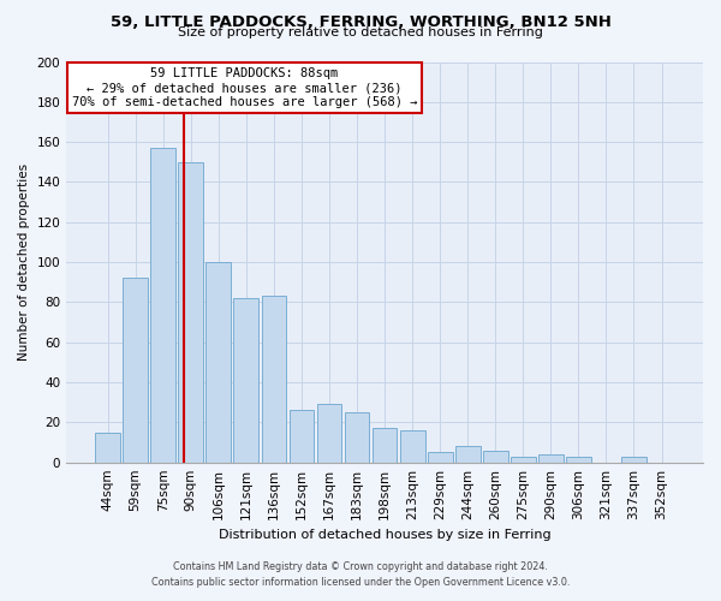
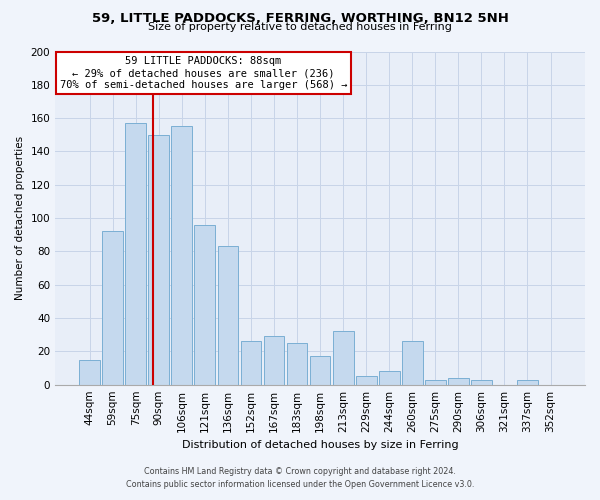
106sqm: 100 -> 155
121sqm: 82 -> 96
213sqm: 16 -> 32
260sqm: 6 -> 26
